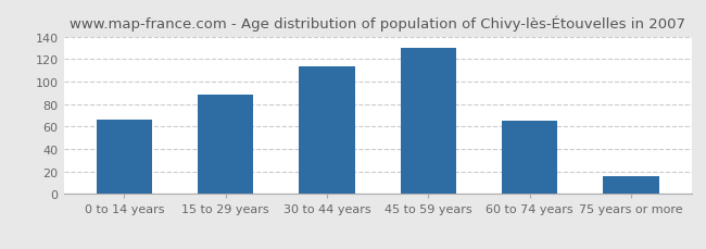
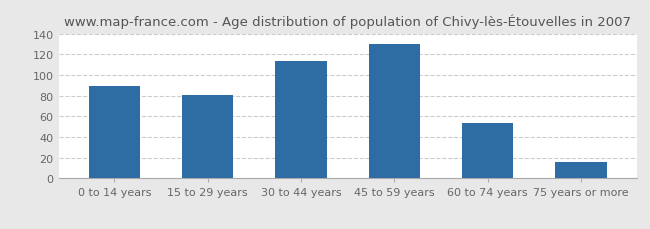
0 to 14 years: 66 -> 89
15 to 29 years: 88 -> 81
60 to 74 years: 65 -> 54
